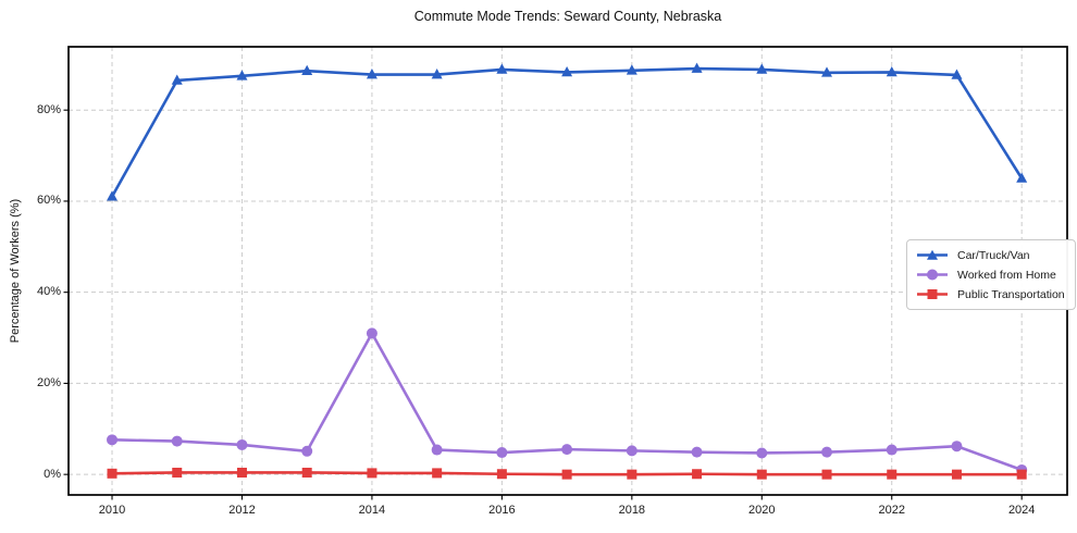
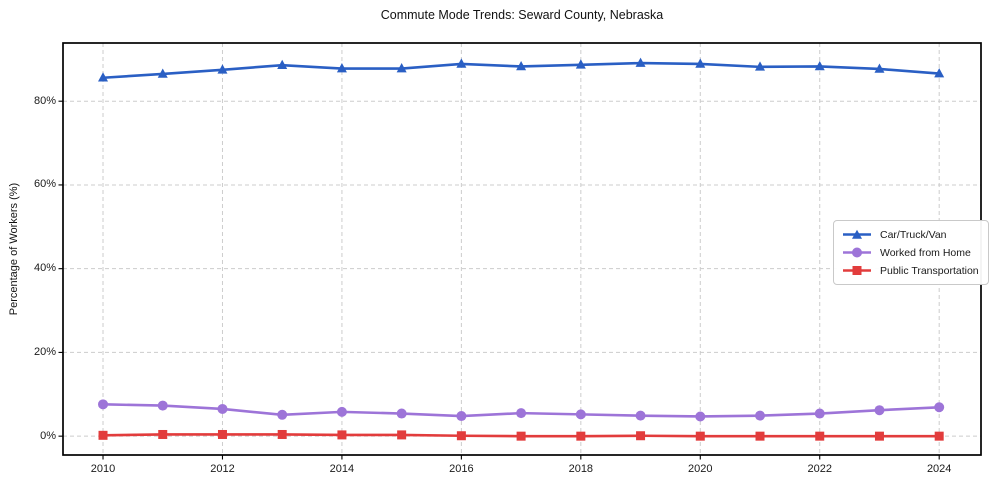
Car/Truck/Van/2010: 61% -> 86%
Worked from Home/2014: 31% -> 6%
Car/Truck/Van/2024: 65% -> 87%
Worked from Home/2024: 1% -> 7%
